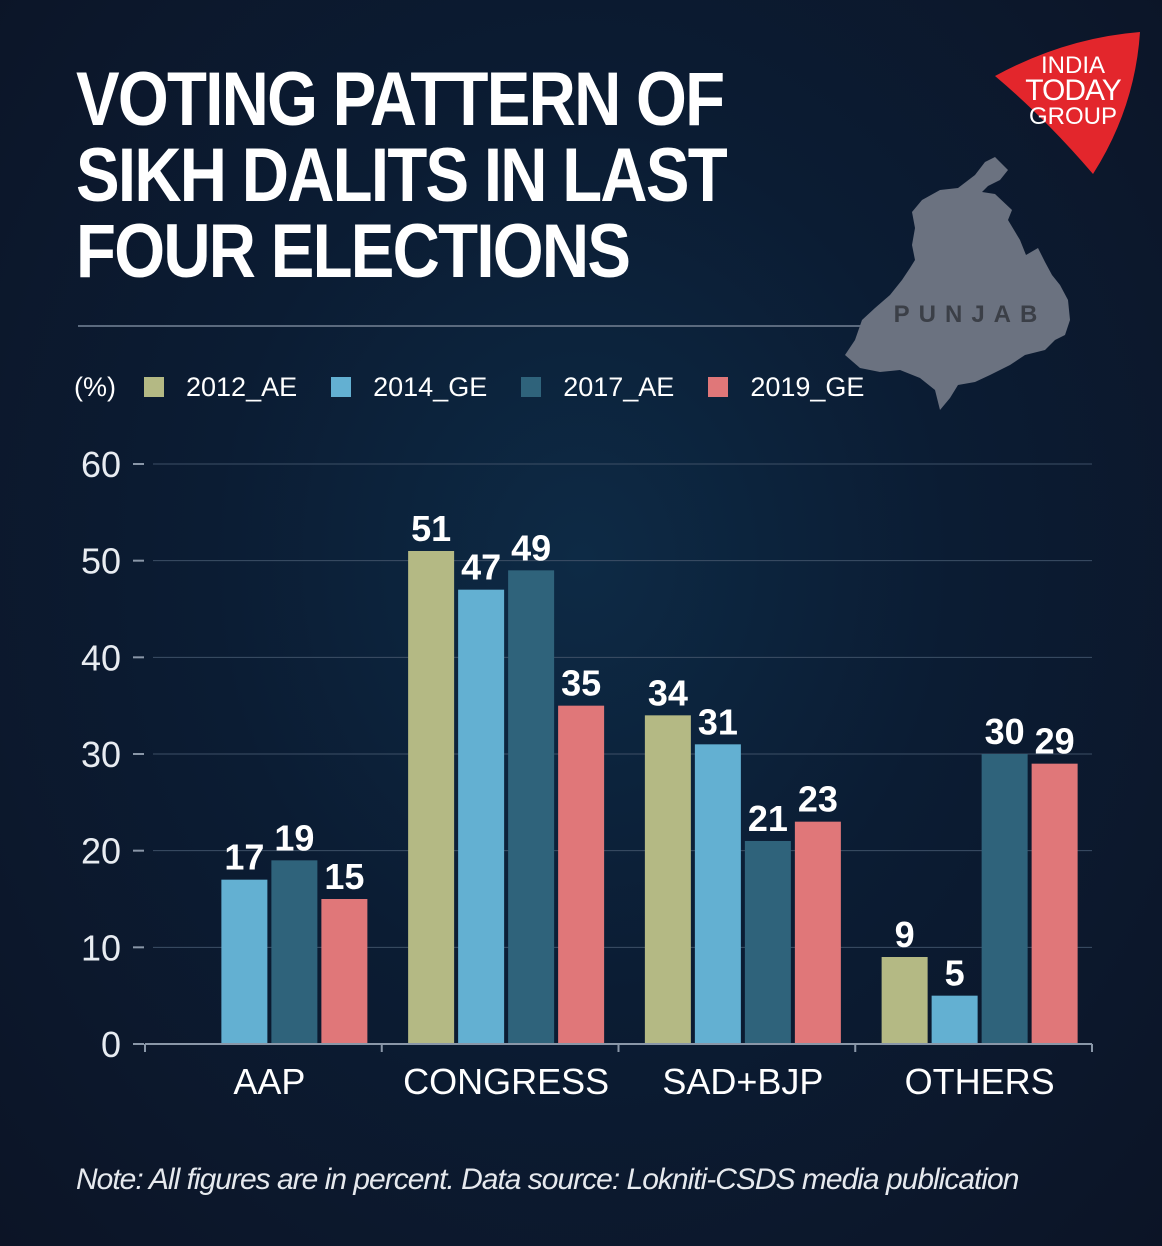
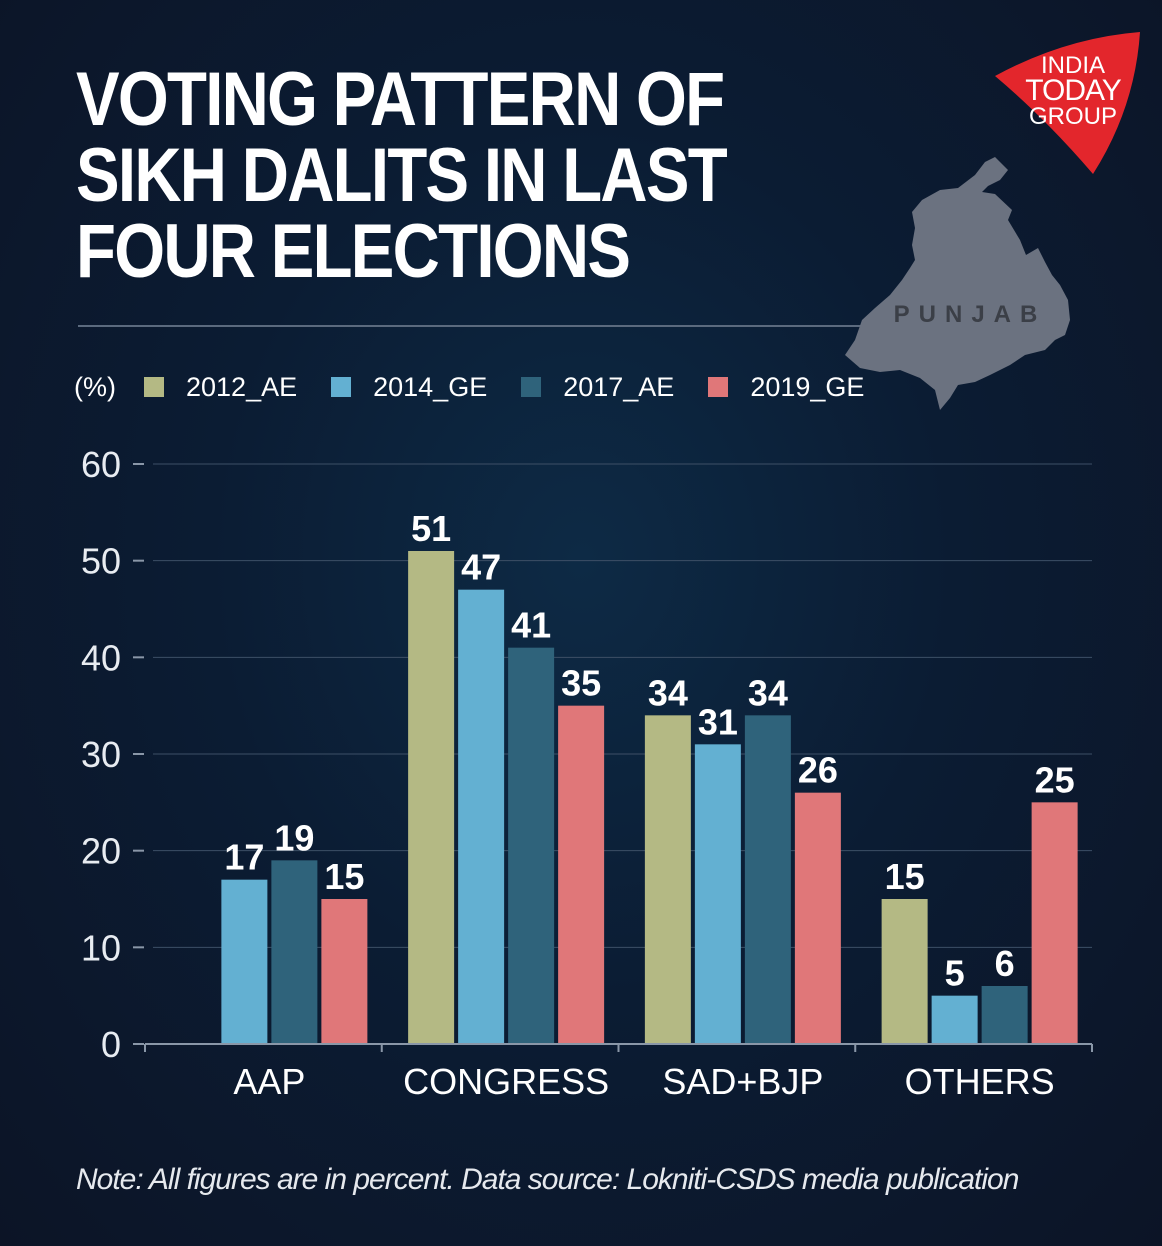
2017_AE/CONGRESS: 49 -> 41
2017_AE/SAD+BJP: 21 -> 34
2019_GE/SAD+BJP: 23 -> 26
2012_AE/OTHERS: 9 -> 15
2017_AE/OTHERS: 30 -> 6
2019_GE/OTHERS: 29 -> 25
